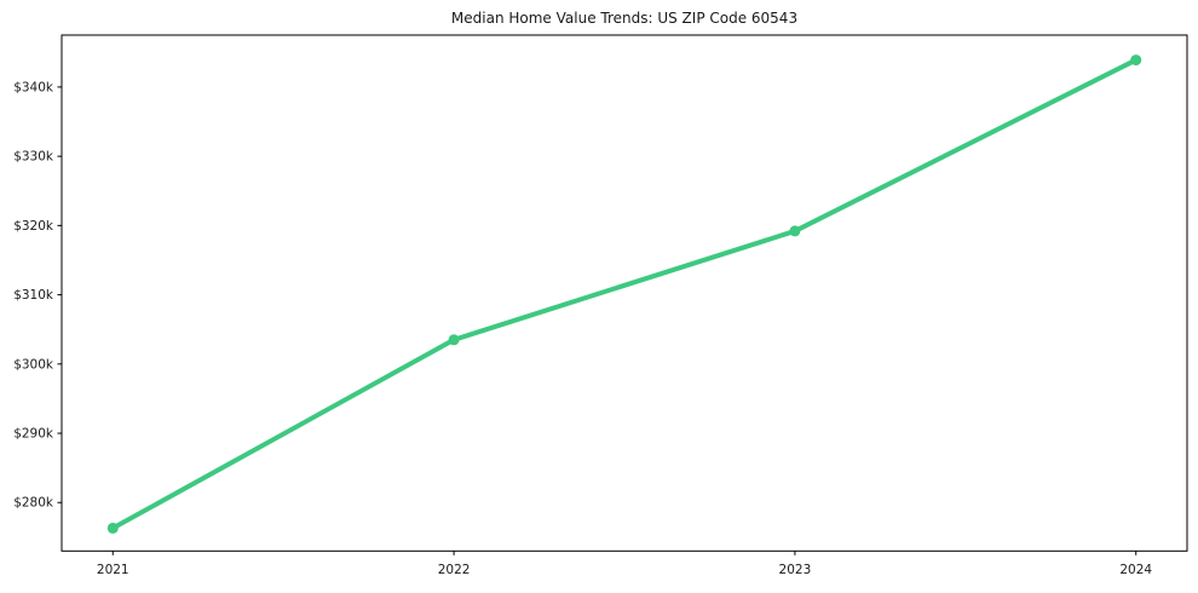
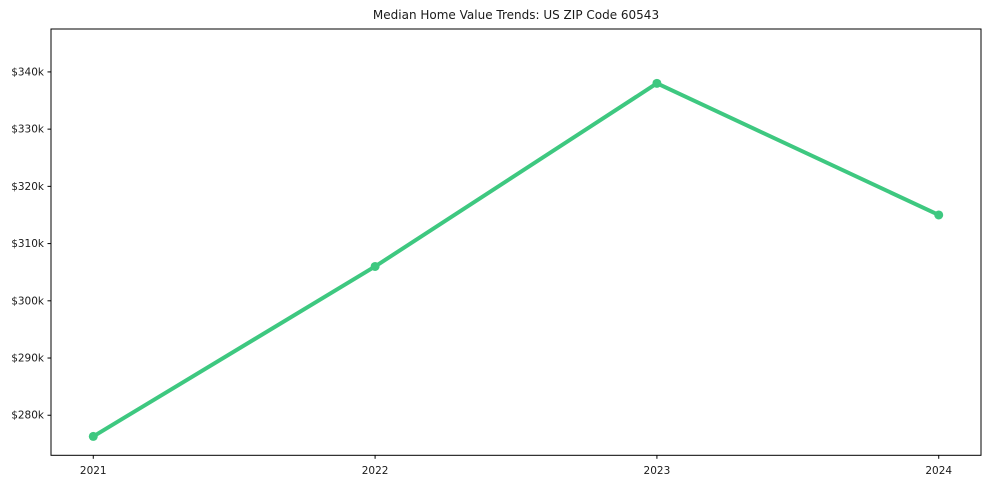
2022: $304k -> $306k
2023: $319k -> $338k
2024: $344k -> $315k
